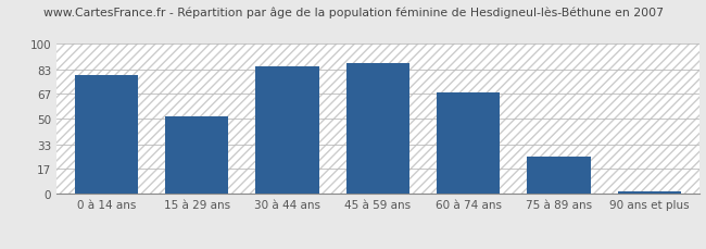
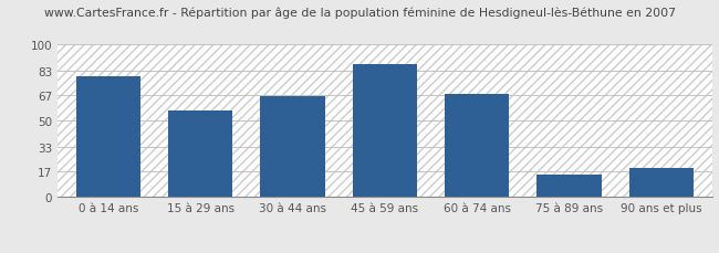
15 à 29 ans: 52 -> 57
30 à 44 ans: 85 -> 66
75 à 89 ans: 25 -> 15
90 ans et plus: 2 -> 19
